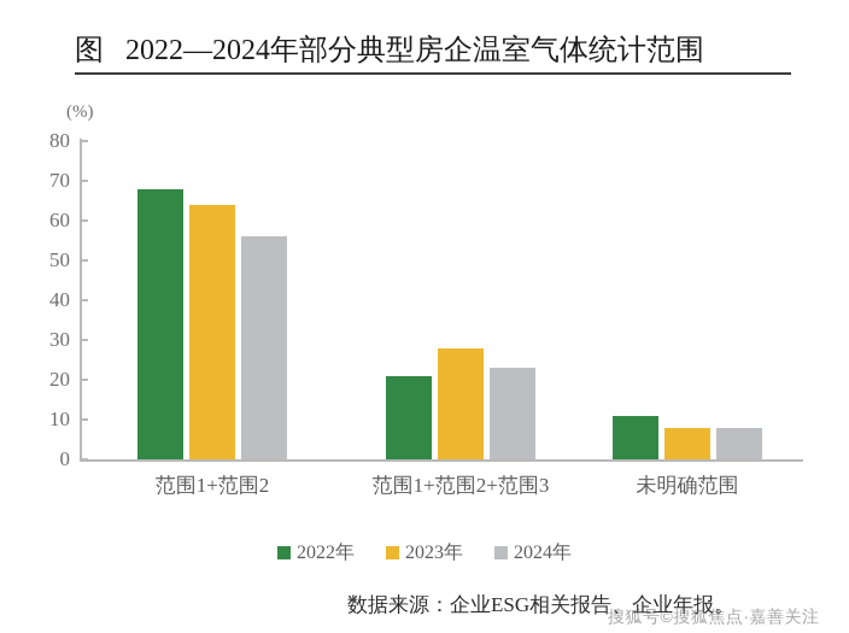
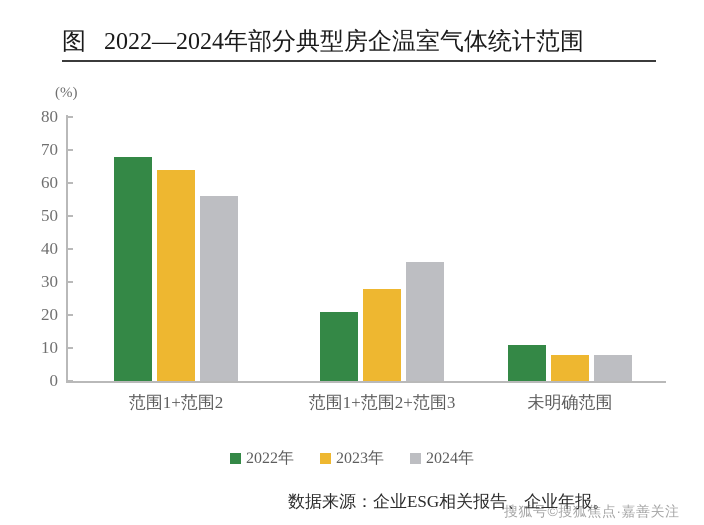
2024年/范围1+范围2+范围3: 23 -> 36
